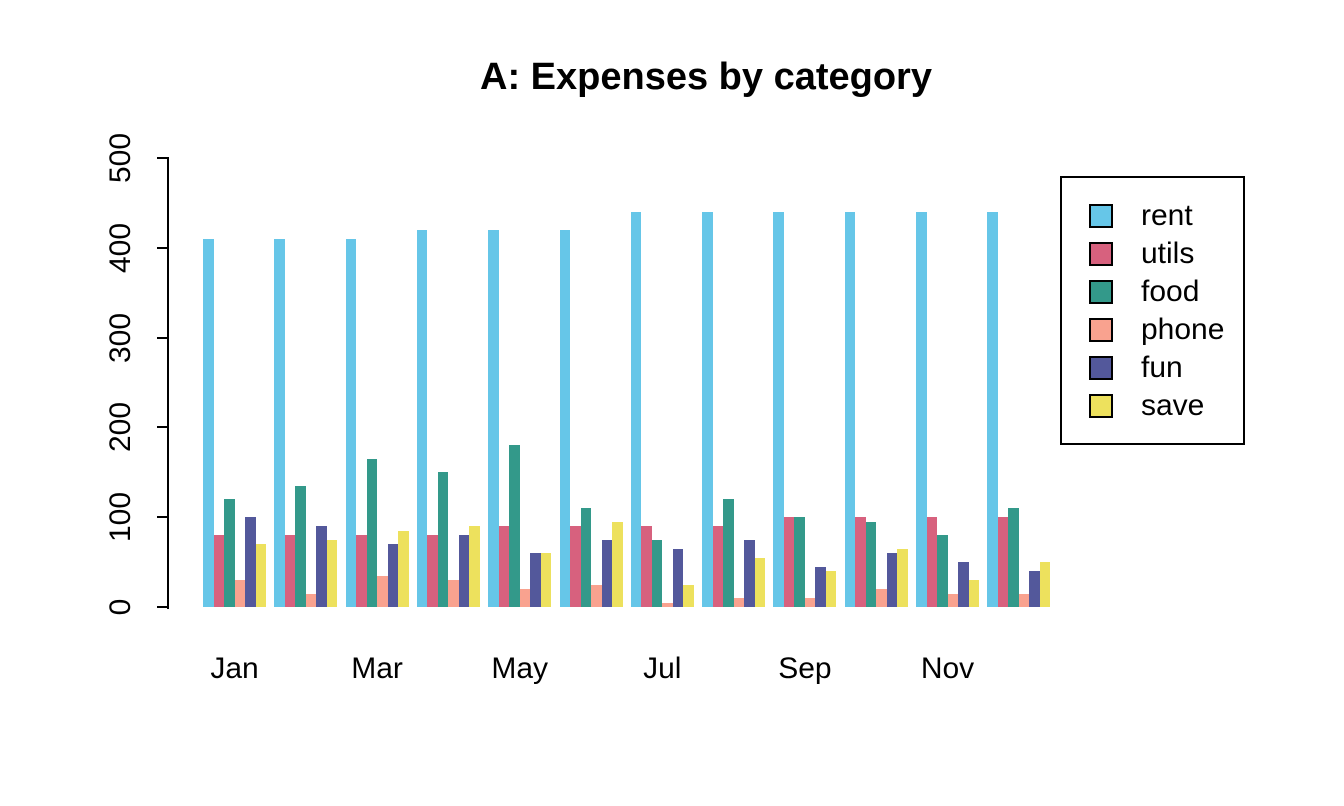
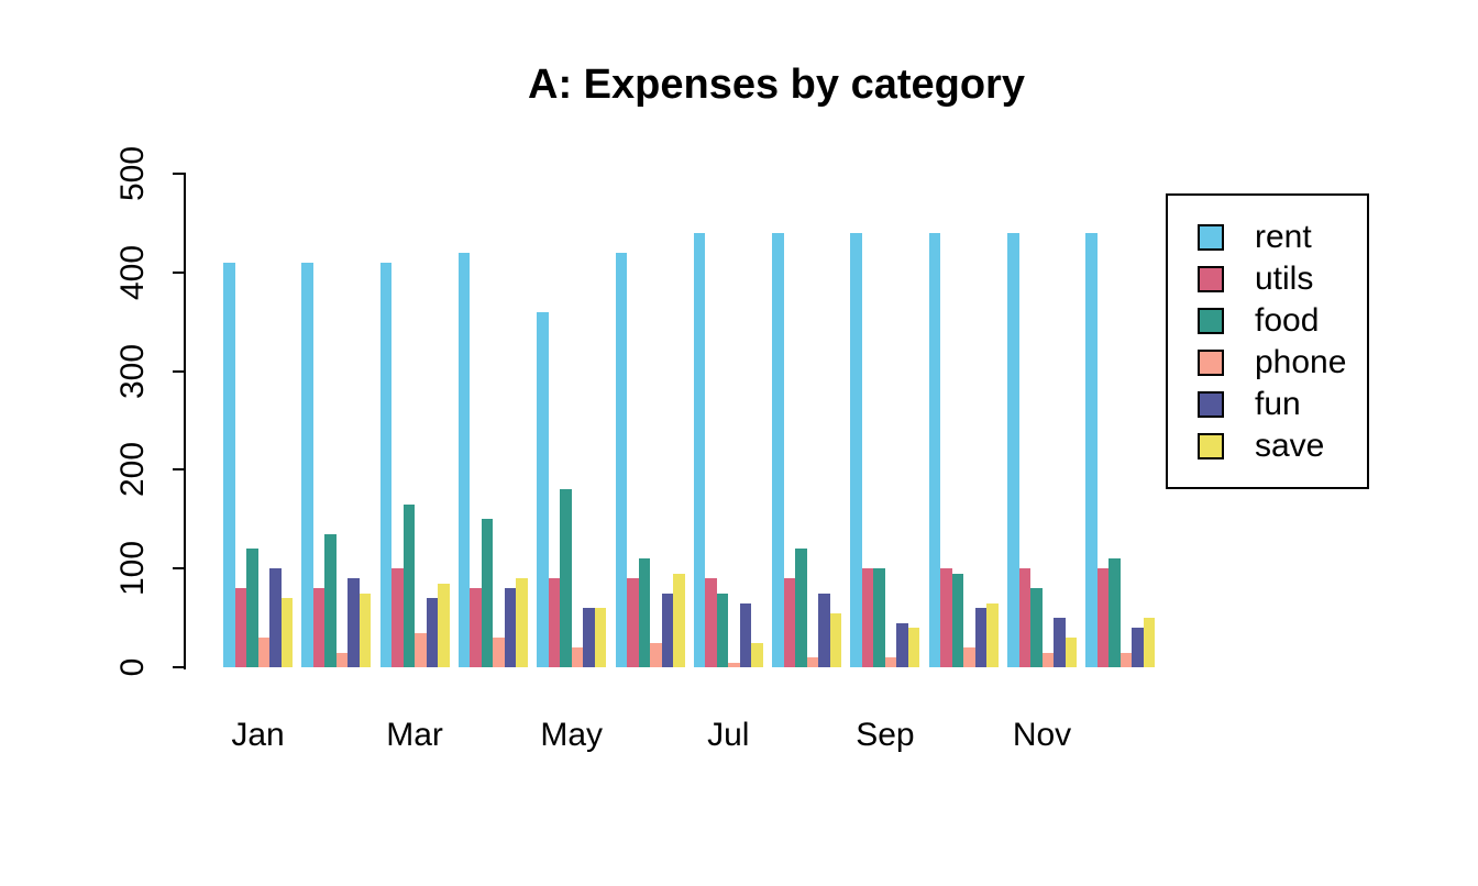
utils/Mar: 80 -> 100
rent/May: 420 -> 360
